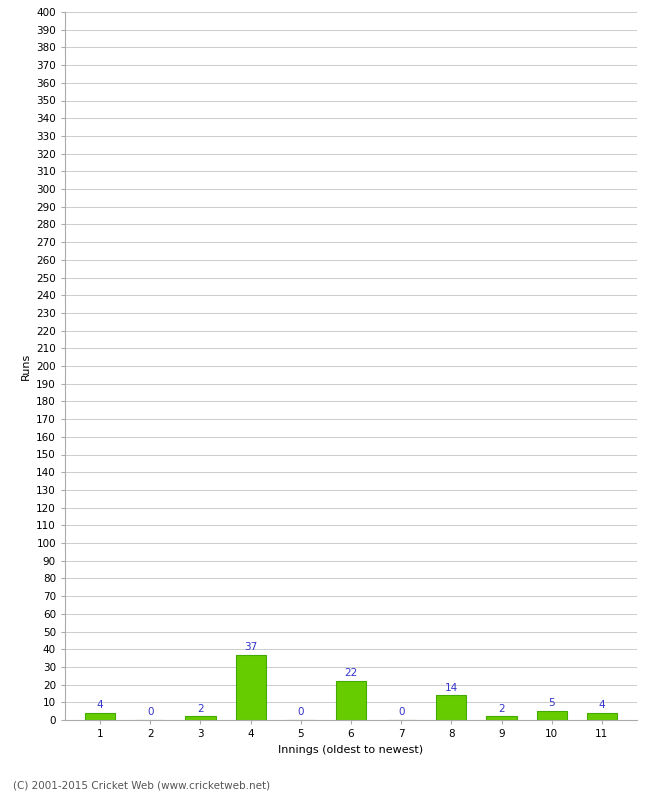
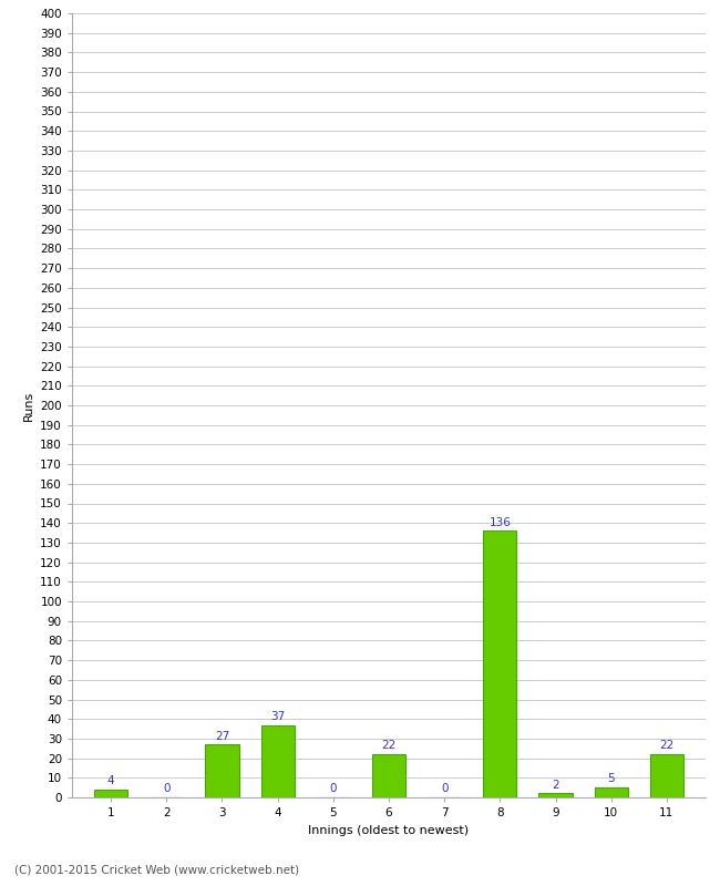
3: 2 -> 27
8: 14 -> 136
11: 4 -> 22
